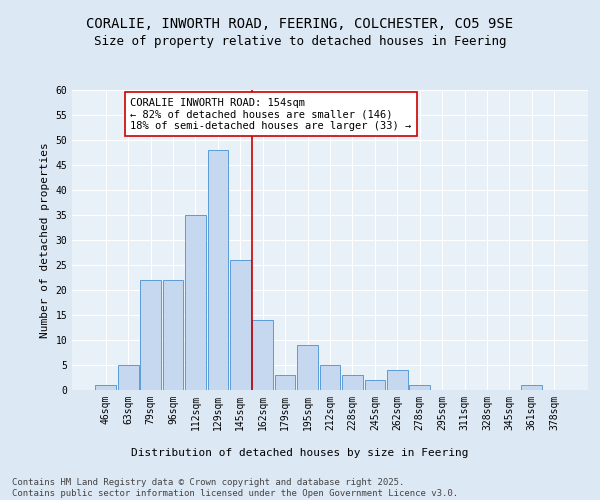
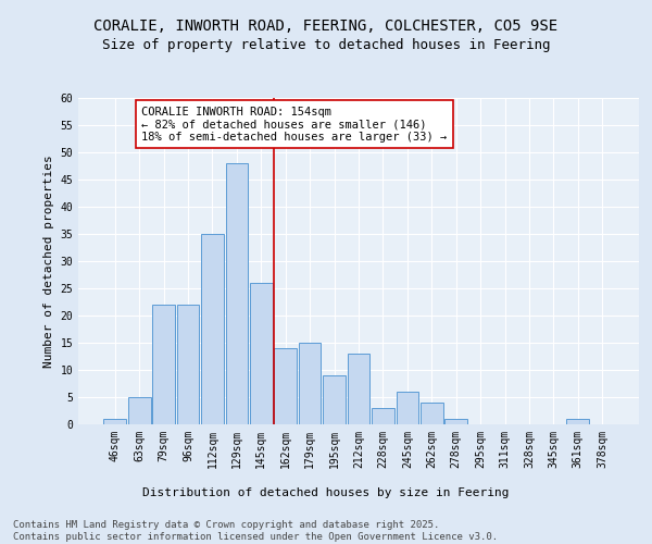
179sqm: 3 -> 15
212sqm: 5 -> 13
245sqm: 2 -> 6
